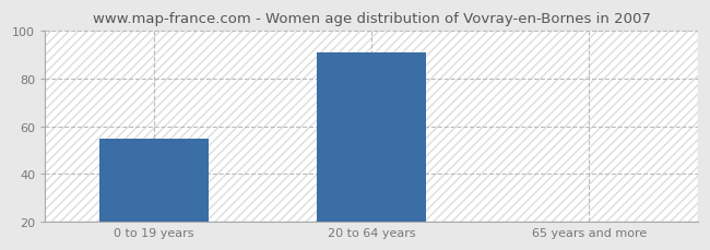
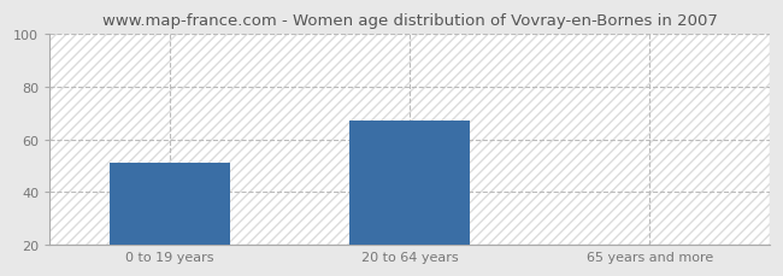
0 to 19 years: 55 -> 51
20 to 64 years: 91 -> 67
